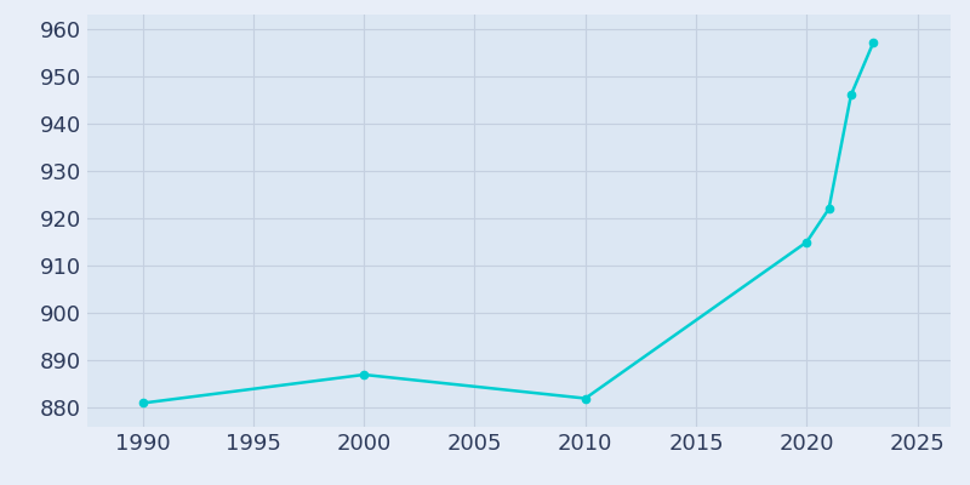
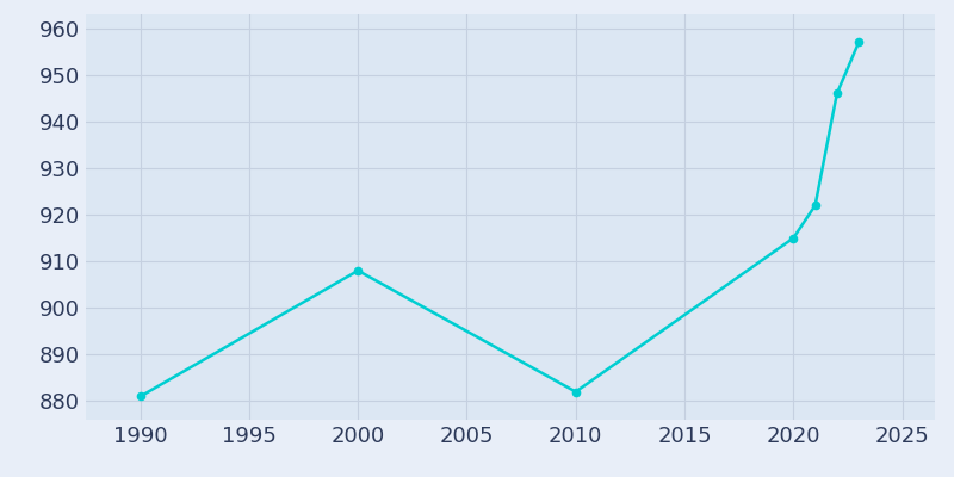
2000: 887 -> 908
